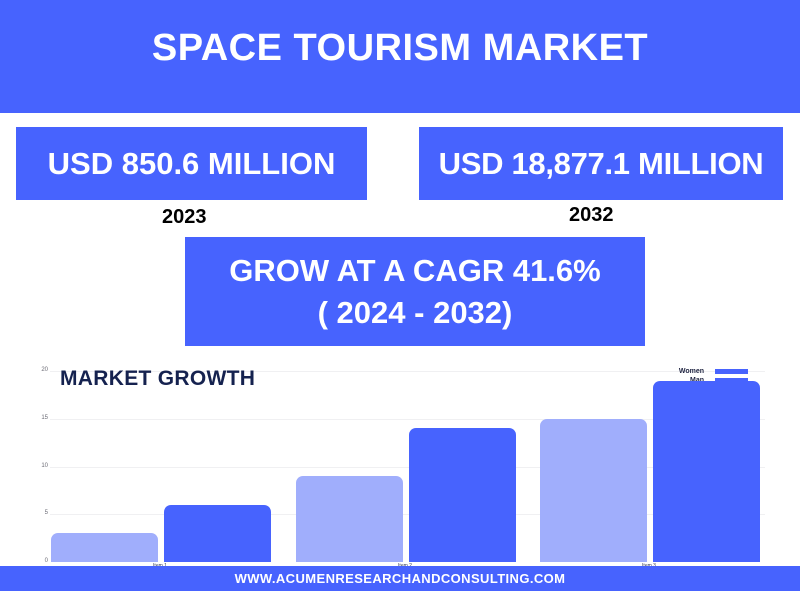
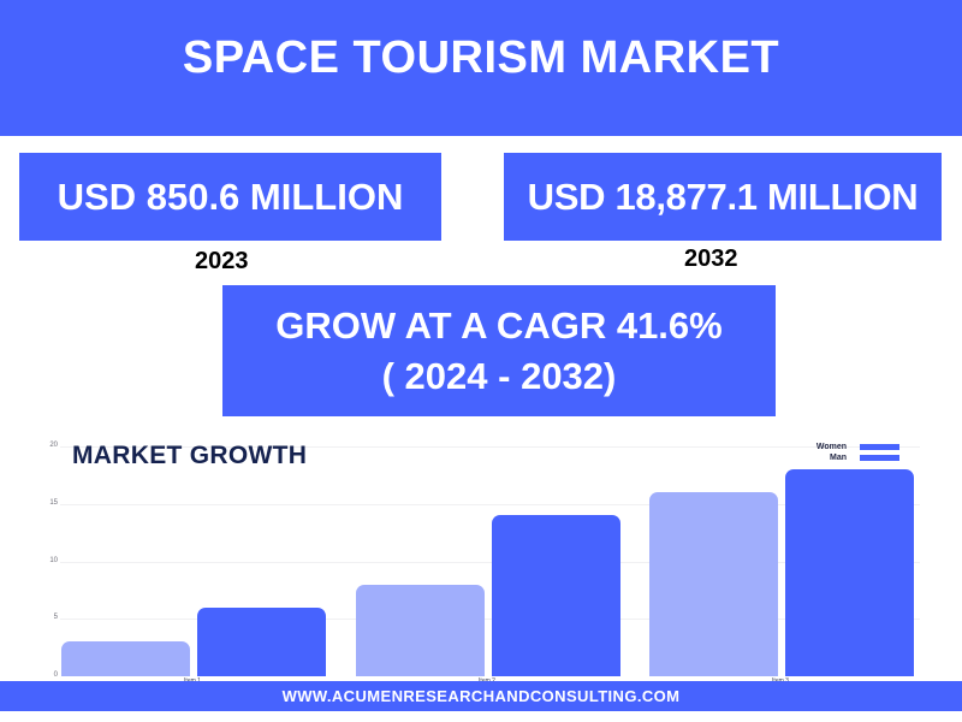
Women/Item 2: 9 -> 8
Women/Item 3: 15 -> 16
Man/Item 3: 19 -> 18
